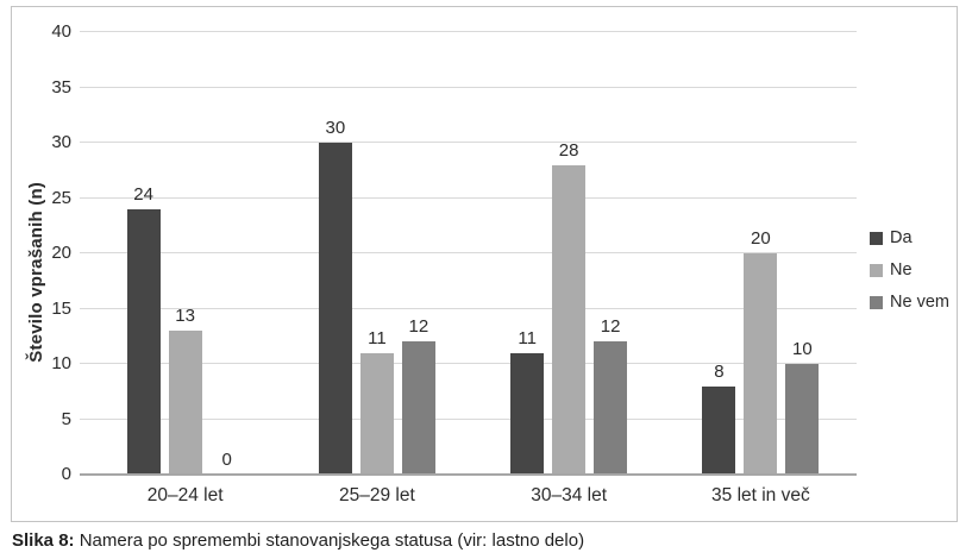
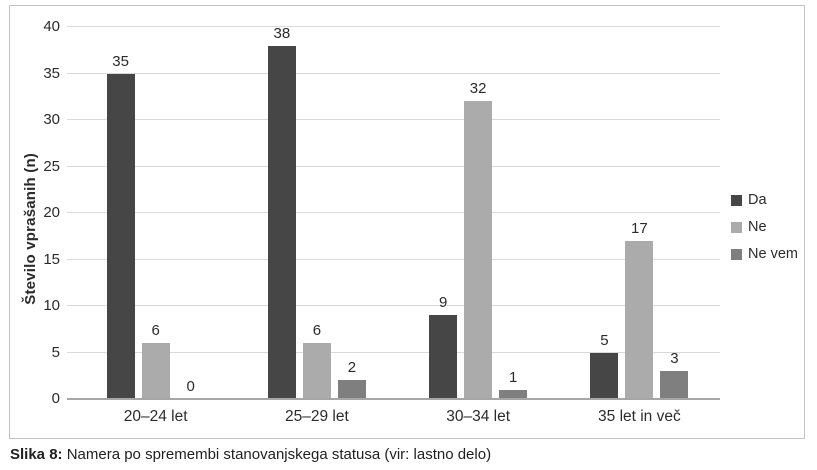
Da/20–24 let: 24 -> 35
Ne/20–24 let: 13 -> 6
Da/25–29 let: 30 -> 38
Ne/25–29 let: 11 -> 6
Ne vem/25–29 let: 12 -> 2
Da/30–34 let: 11 -> 9
Ne/30–34 let: 28 -> 32
Ne vem/30–34 let: 12 -> 1
Da/35 let in več: 8 -> 5
Ne/35 let in več: 20 -> 17
Ne vem/35 let in več: 10 -> 3
